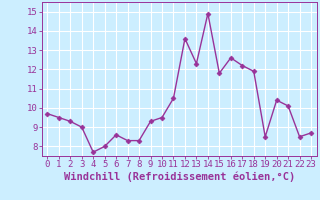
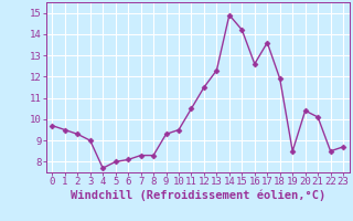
6: 8.6 -> 8.1
12: 13.6 -> 11.5
15: 11.8 -> 14.2
17: 12.2 -> 13.6
